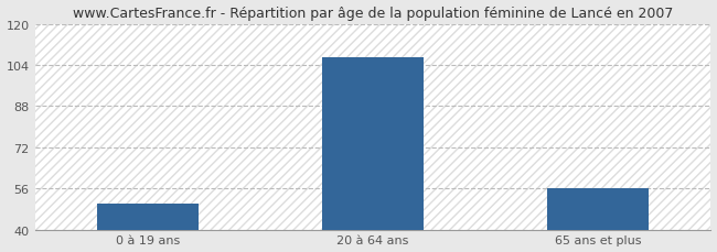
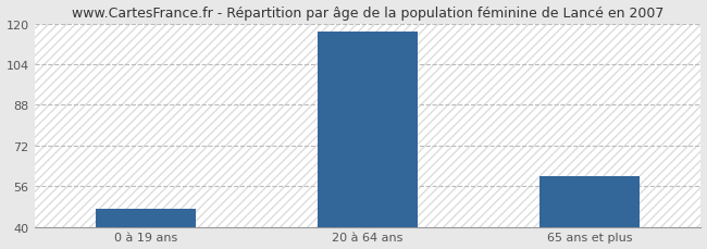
0 à 19 ans: 50 -> 47
20 à 64 ans: 107 -> 117
65 ans et plus: 56 -> 60
